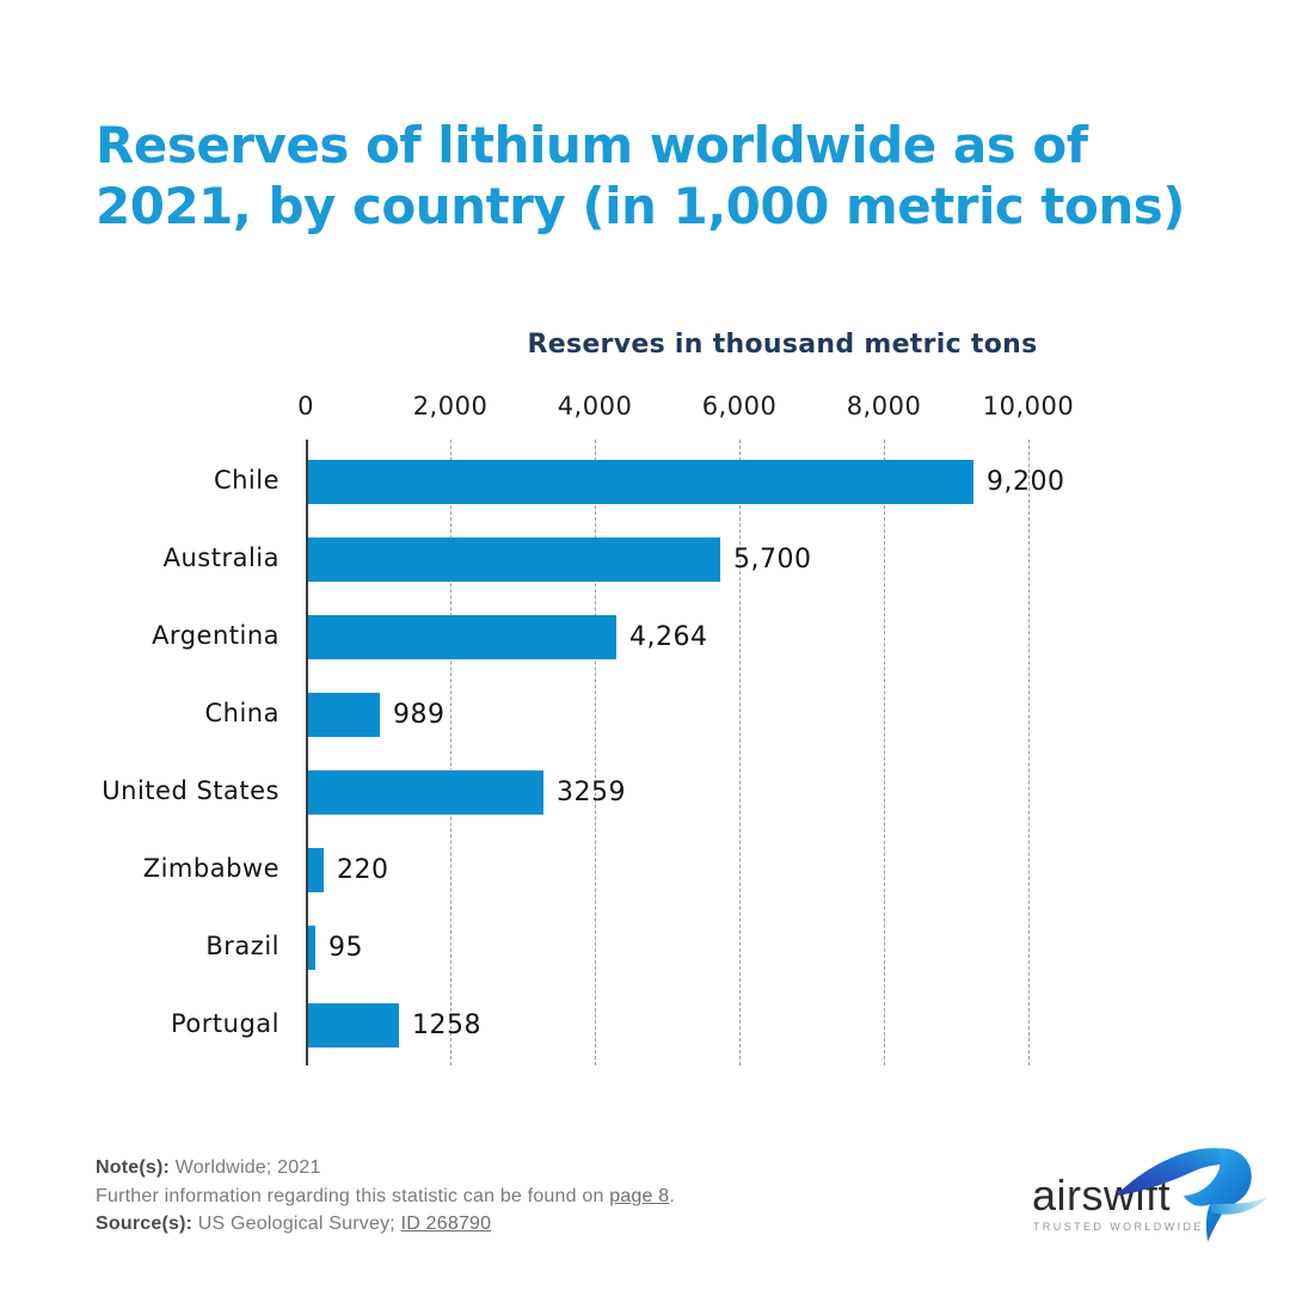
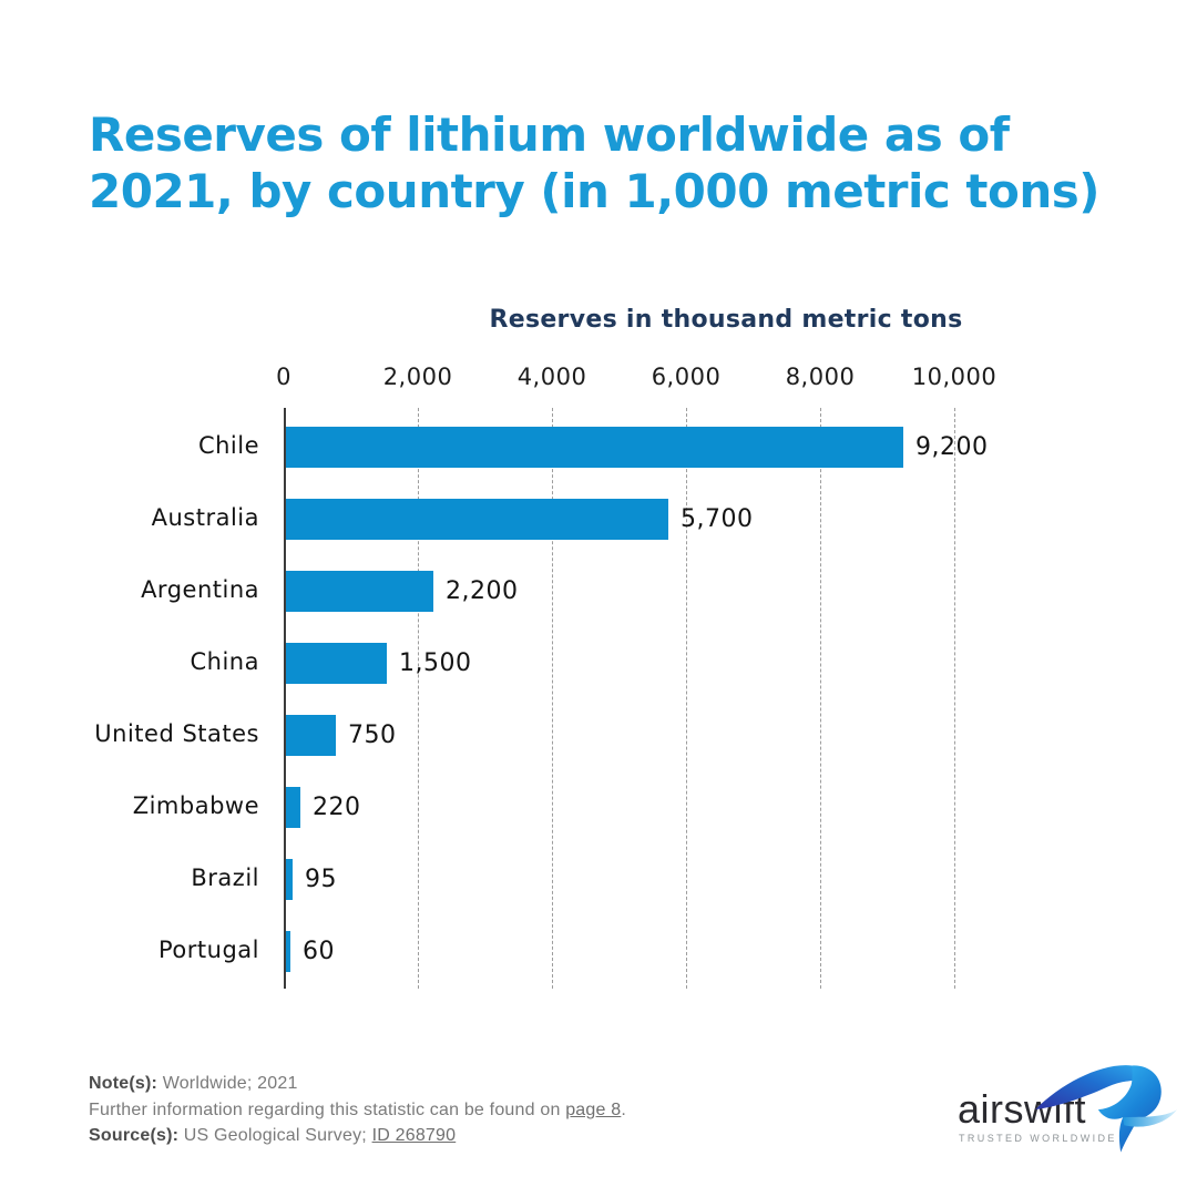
Argentina: 4,264 -> 2,200
China: 989 -> 1,500
United States: 3259 -> 750
Portugal: 1258 -> 60
